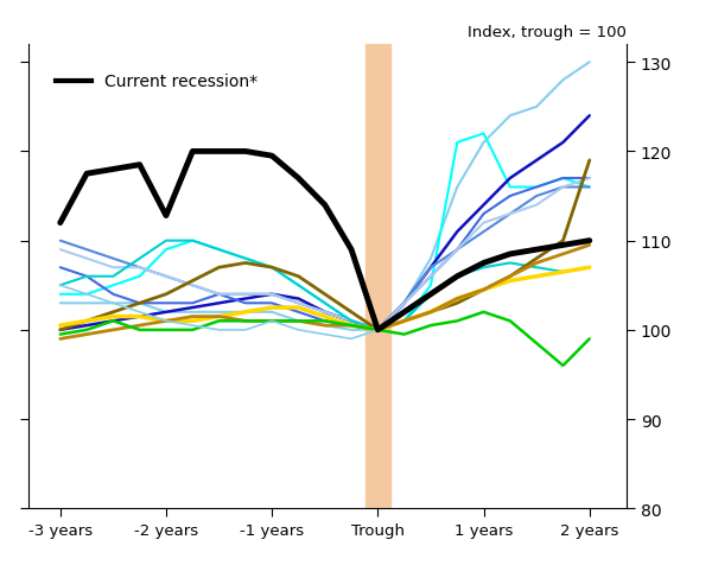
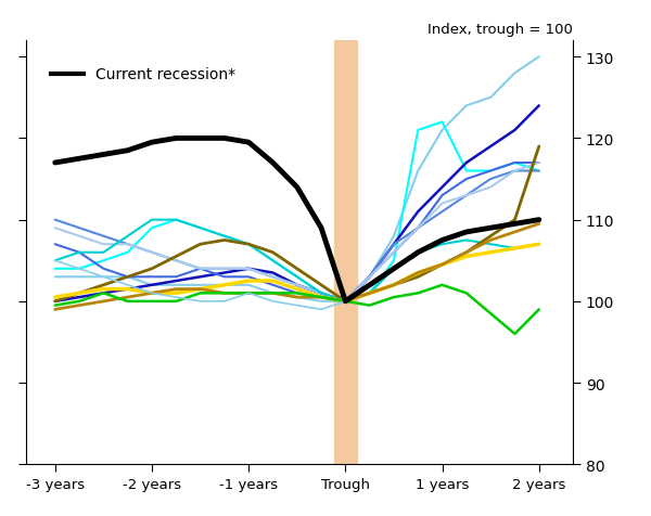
Current recession*/-3 years: 112.0 -> 117.0
Current recession*/-2 years: 112.8 -> 119.5
